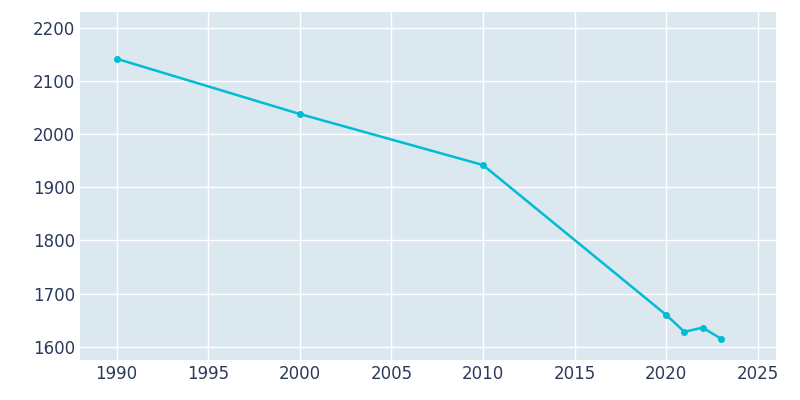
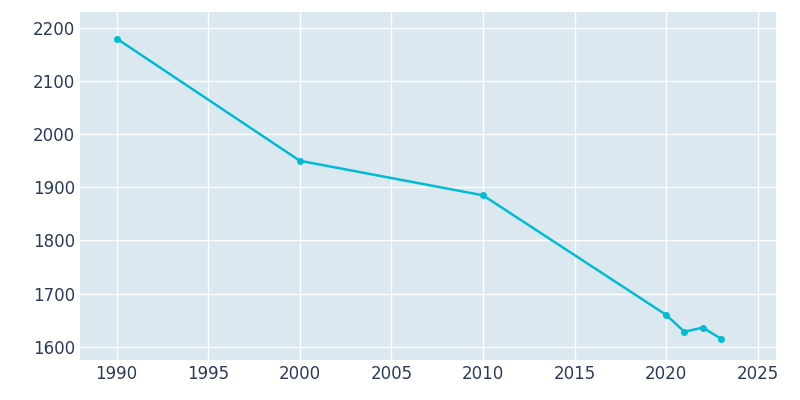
1990: 2142 -> 2180
2000: 2038 -> 1950
2010: 1942 -> 1885
